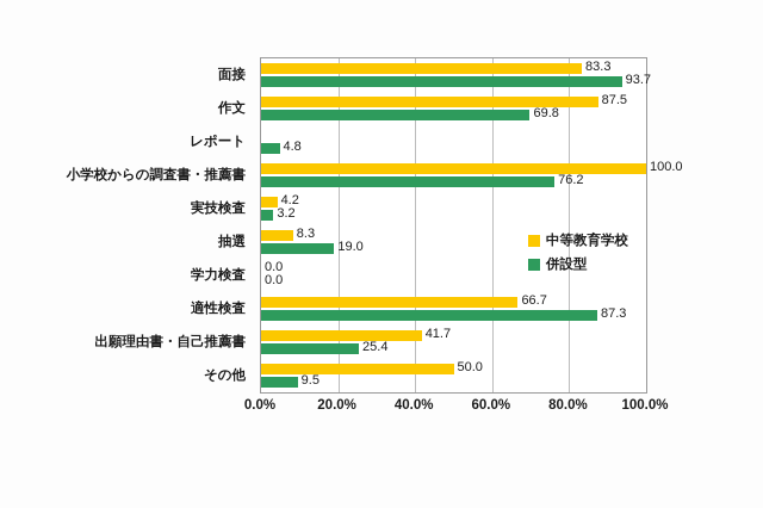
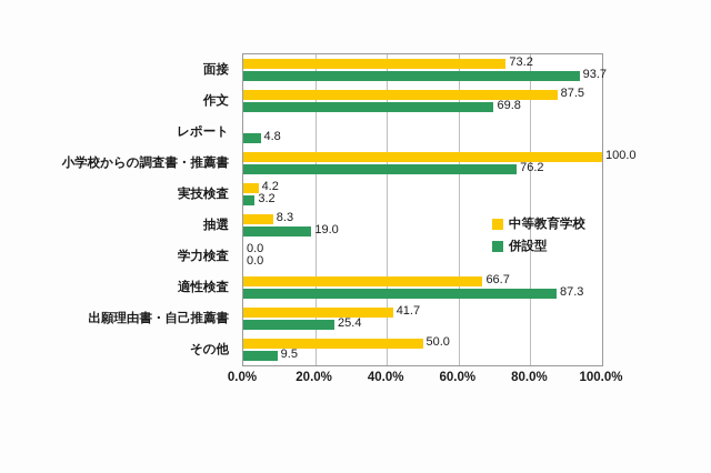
中等教育学校/面接: 83.3 -> 73.2
